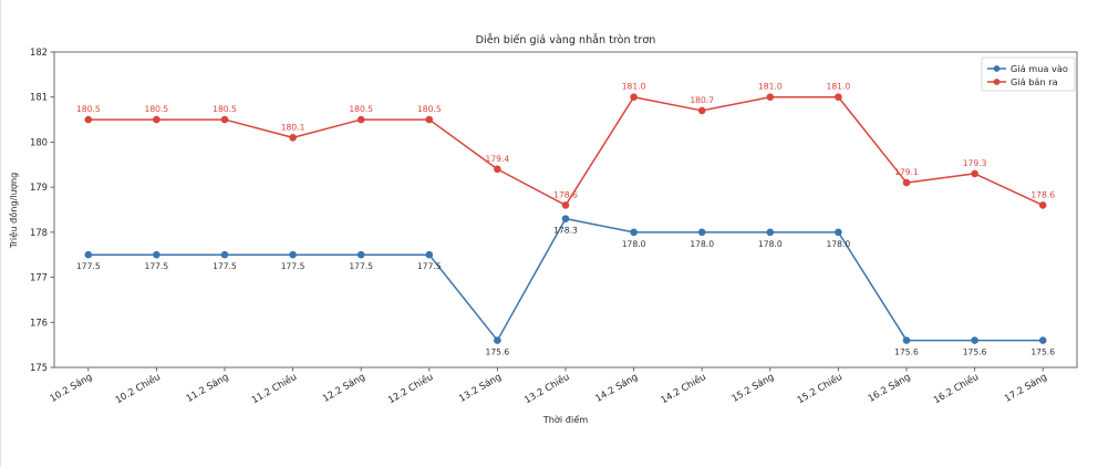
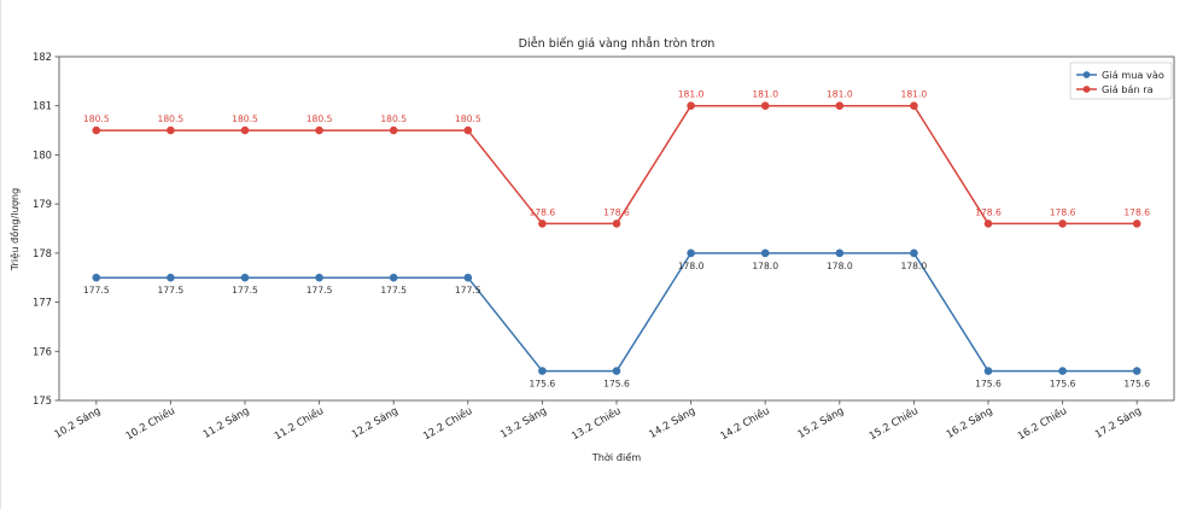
Giá bán ra/11.2 Chiều: 180.1 -> 180.5
Giá bán ra/13.2 Sáng: 179.4 -> 178.6
Giá mua vào/13.2 Chiều: 178.3 -> 175.6
Giá bán ra/14.2 Chiều: 180.7 -> 181.0
Giá bán ra/16.2 Sáng: 179.1 -> 178.6
Giá bán ra/16.2 Chiều: 179.3 -> 178.6
